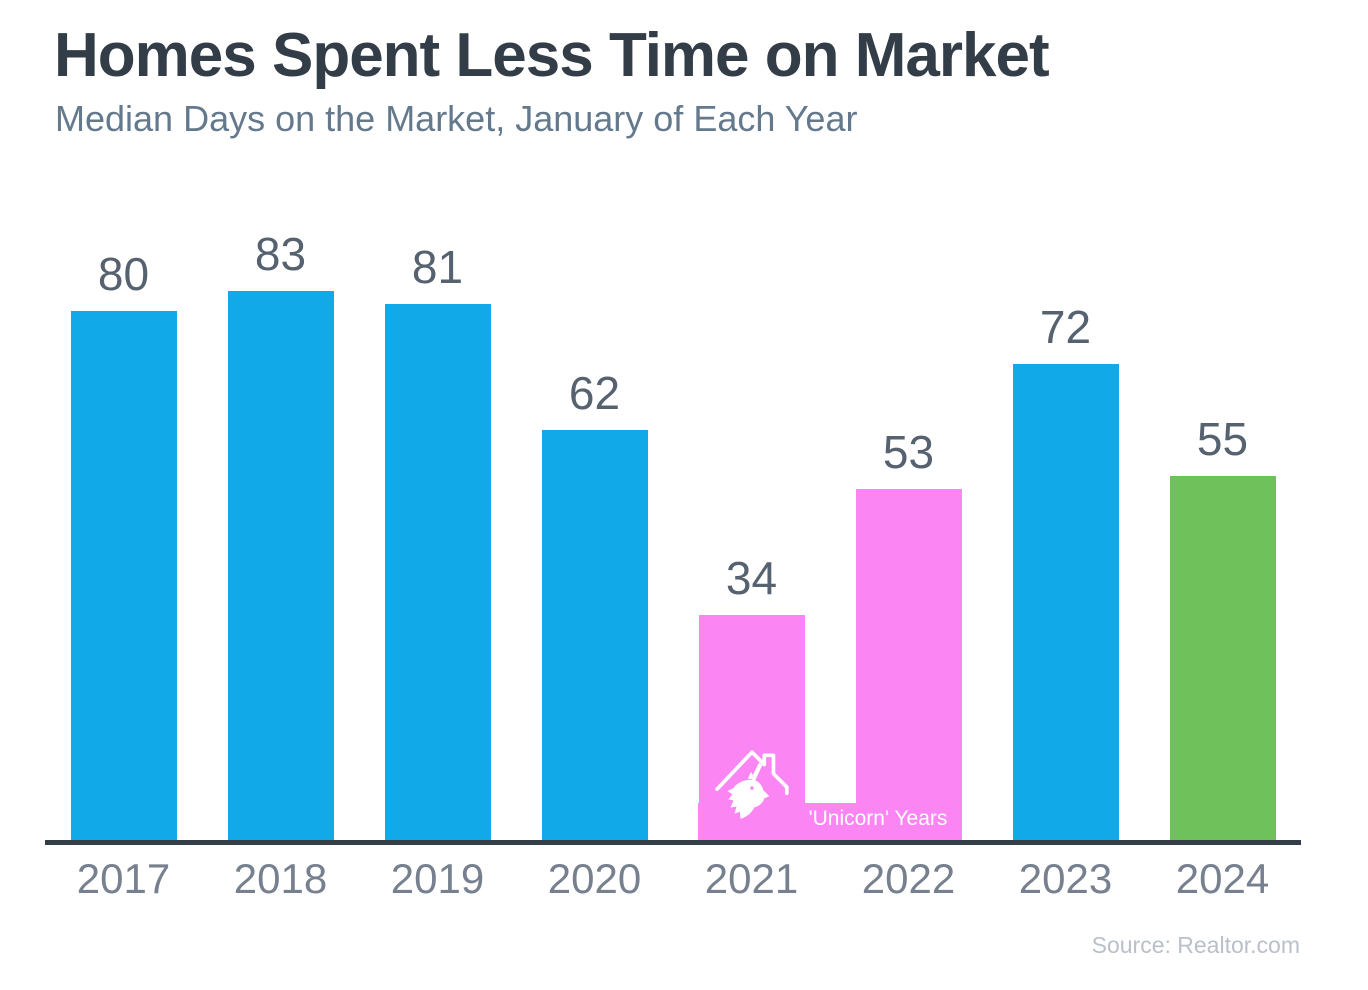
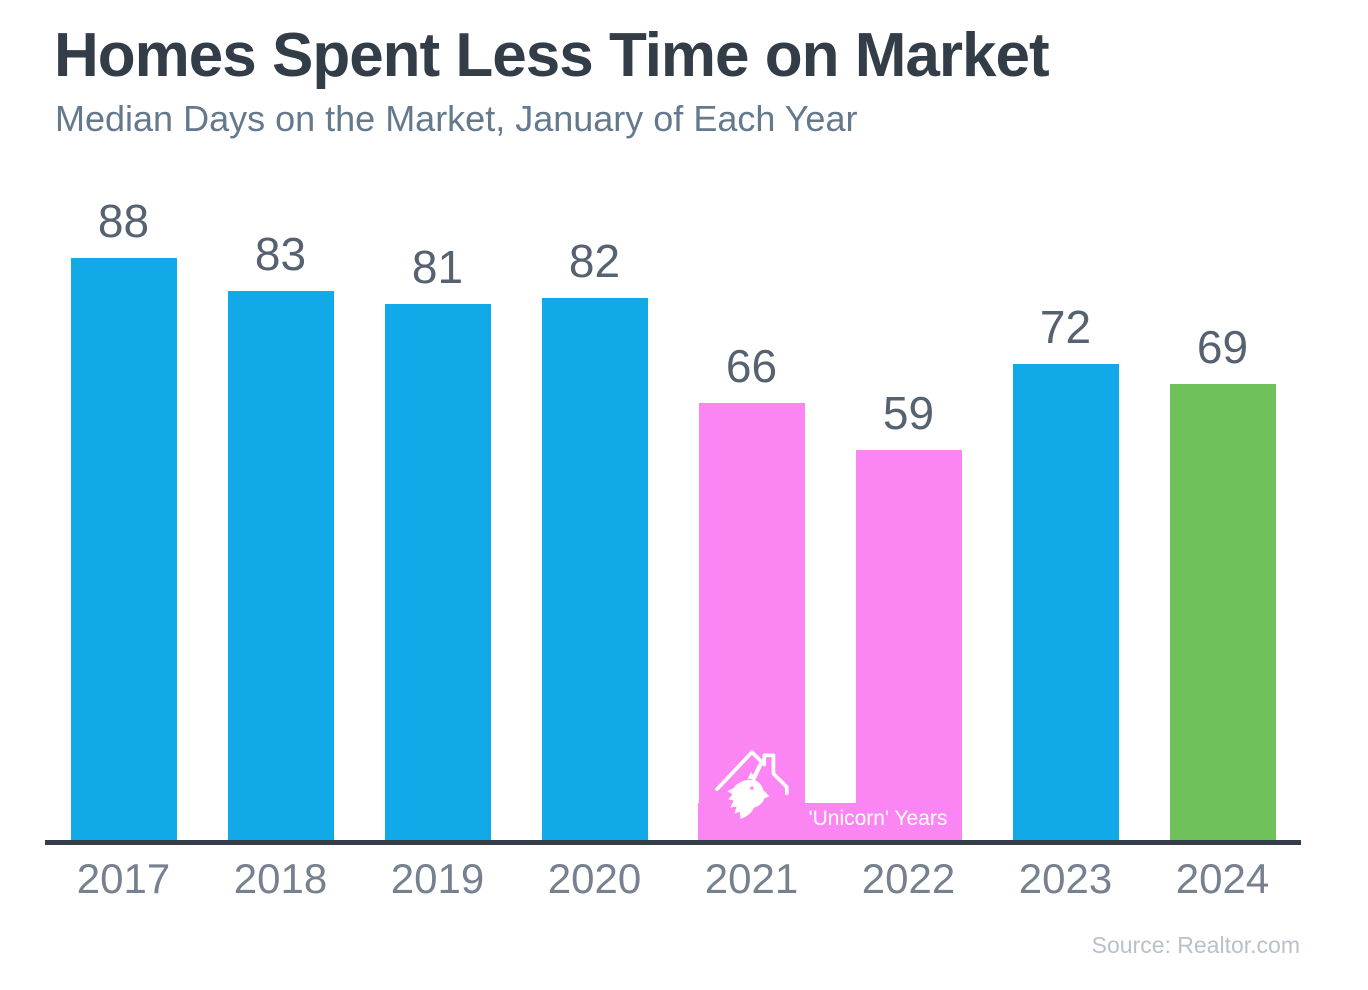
2017: 80 -> 88
2020: 62 -> 82
2021: 34 -> 66
2022: 53 -> 59
2024: 55 -> 69
